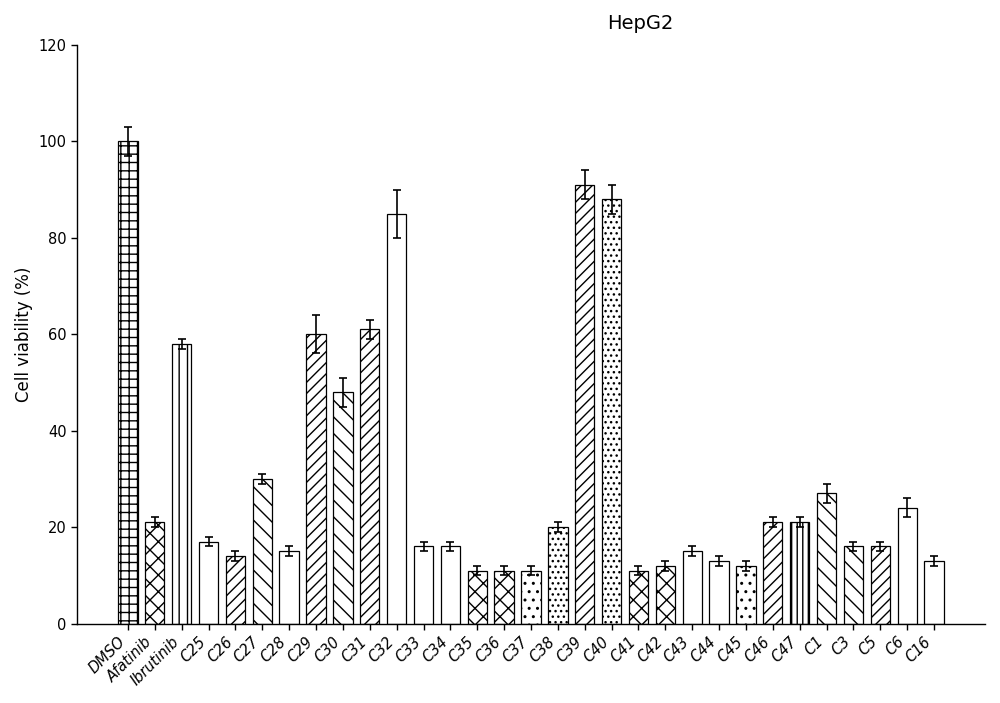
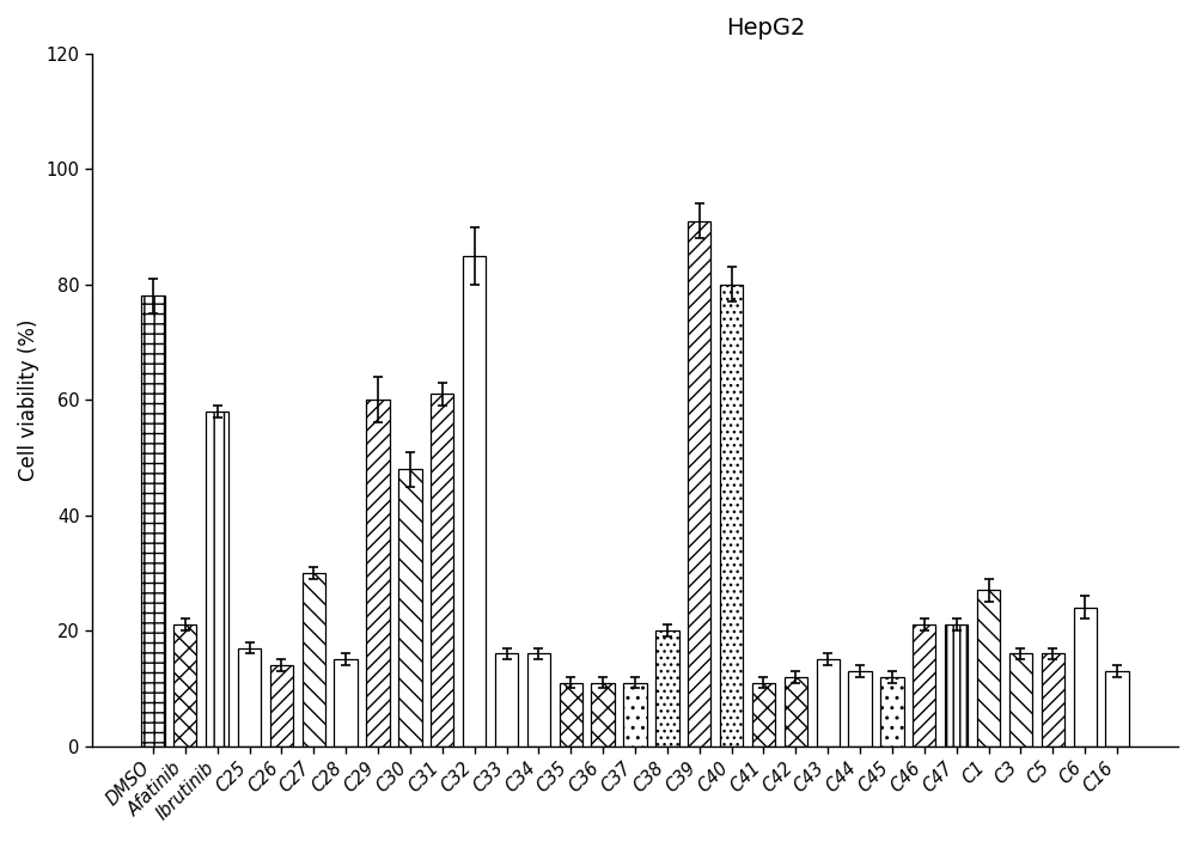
DMSO: 100 -> 78
C40: 88 -> 80
